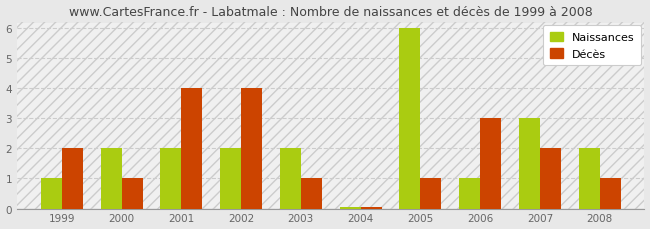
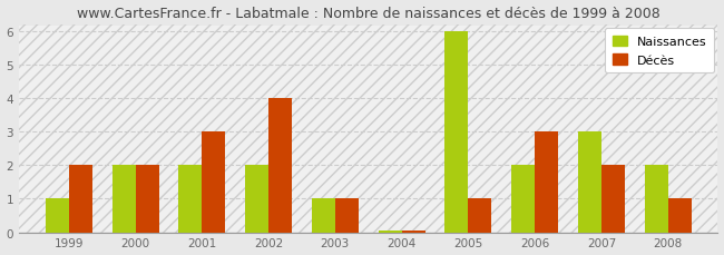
Décès/2000: 1.00 -> 2.00
Décès/2001: 4.00 -> 3.00
Naissances/2003: 2.00 -> 1.00
Naissances/2006: 1.00 -> 2.00
